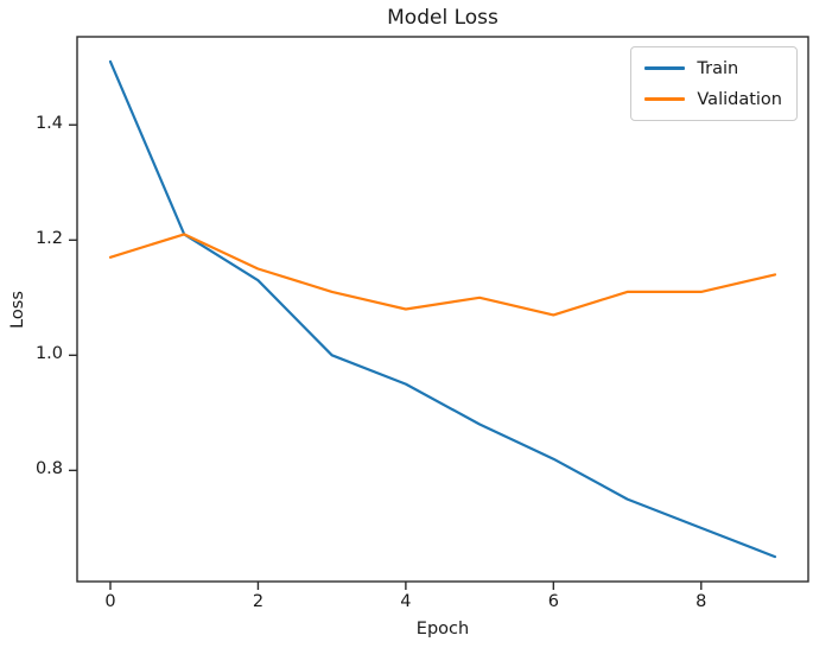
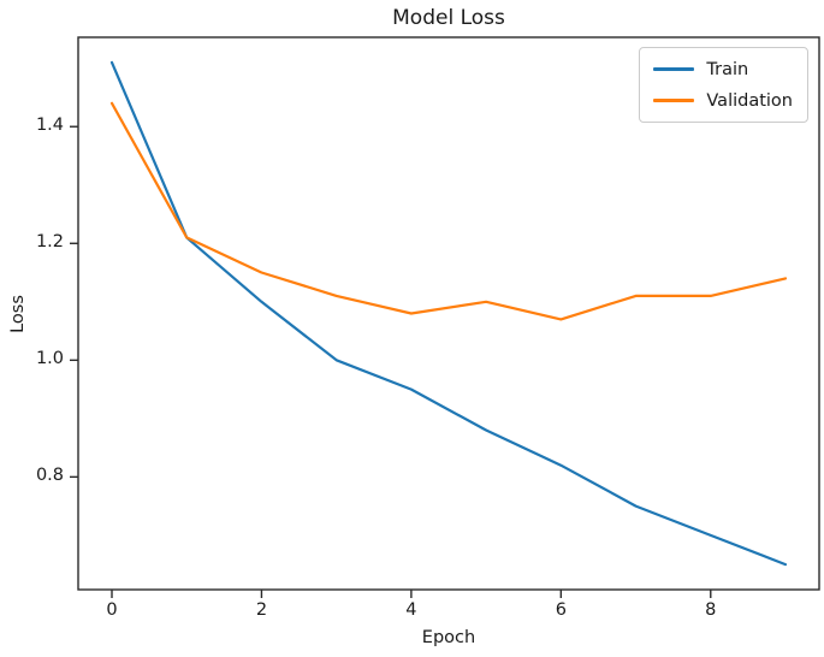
Validation/0: 1.17 -> 1.44
Train/2: 1.13 -> 1.10
